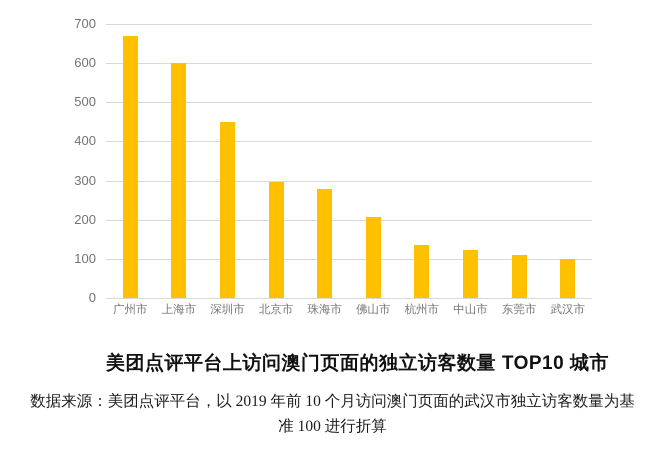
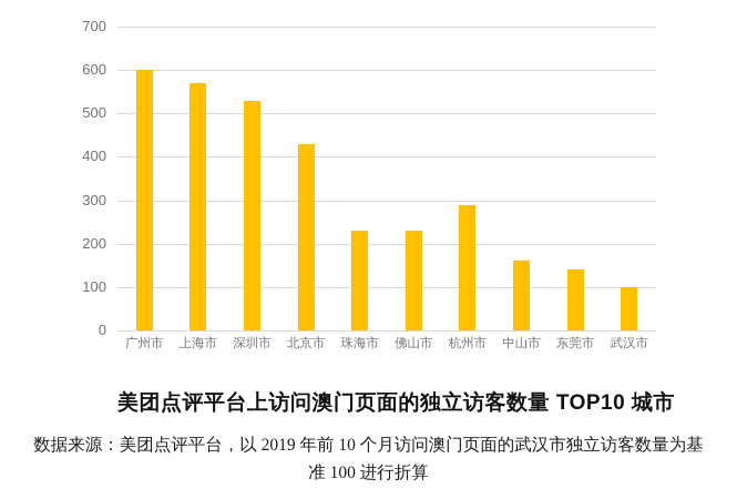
广州市: 670 -> 600
上海市: 600 -> 570
深圳市: 450 -> 530
北京市: 300 -> 430
珠海市: 280 -> 230
佛山市: 210 -> 230
杭州市: 140 -> 290
中山市: 120 -> 160
东莞市: 110 -> 140
